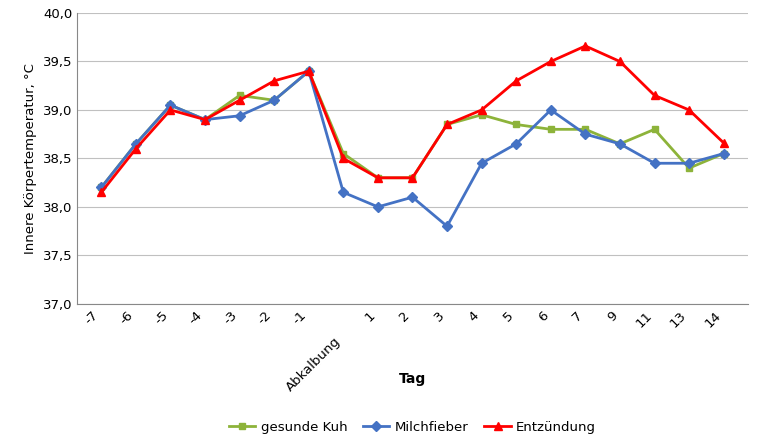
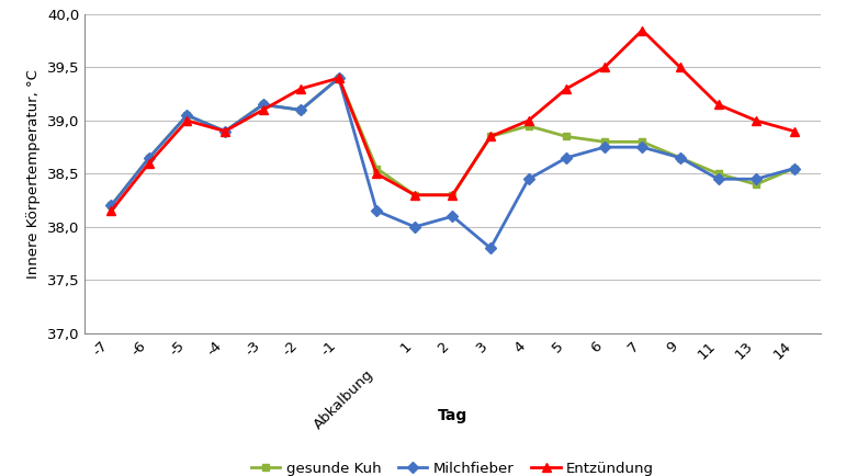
Milchfieber/-3: 38,94 -> 39,15
Milchfieber/6: 39,00 -> 38,75
Entzündung/7: 39,66 -> 39,85
gesunde Kuh/11: 38,80 -> 38,50
Entzündung/14: 38,66 -> 38,90
